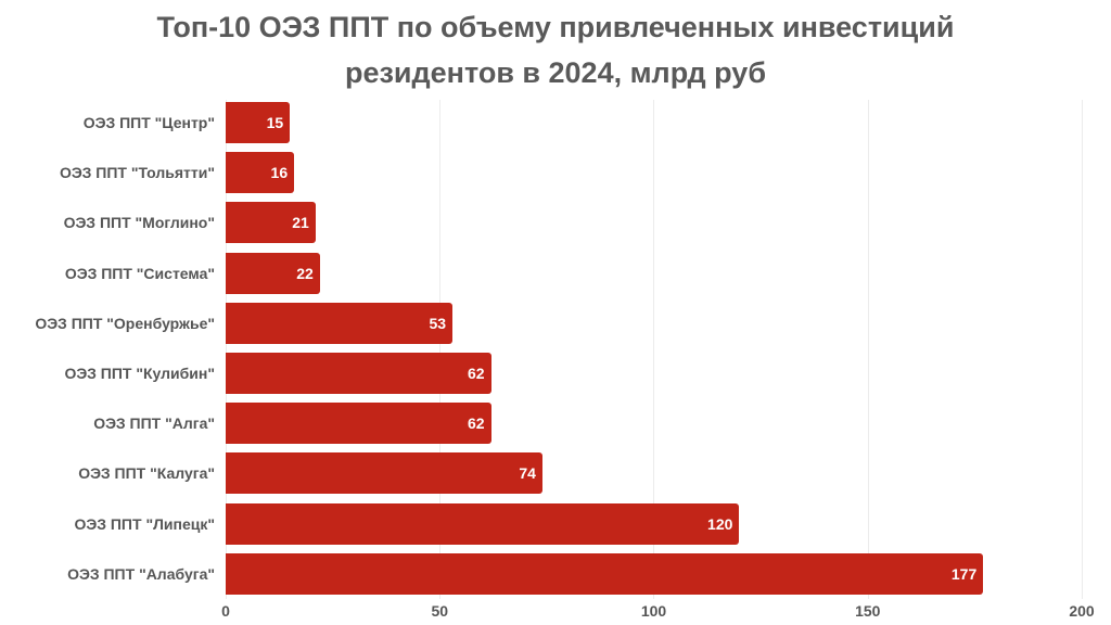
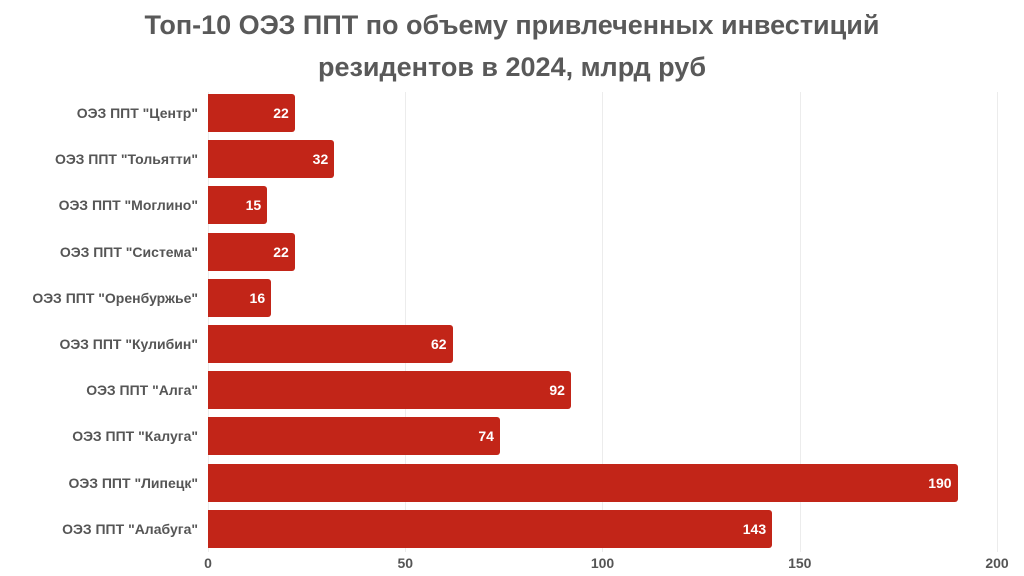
ОЭЗ ППТ "Центр": 15 -> 22
ОЭЗ ППТ "Тольятти": 16 -> 32
ОЭЗ ППТ "Моглино": 21 -> 15
ОЭЗ ППТ "Оренбуржье": 53 -> 16
ОЭЗ ППТ "Алга": 62 -> 92
ОЭЗ ППТ "Липецк": 120 -> 190
ОЭЗ ППТ "Алабуга": 177 -> 143
